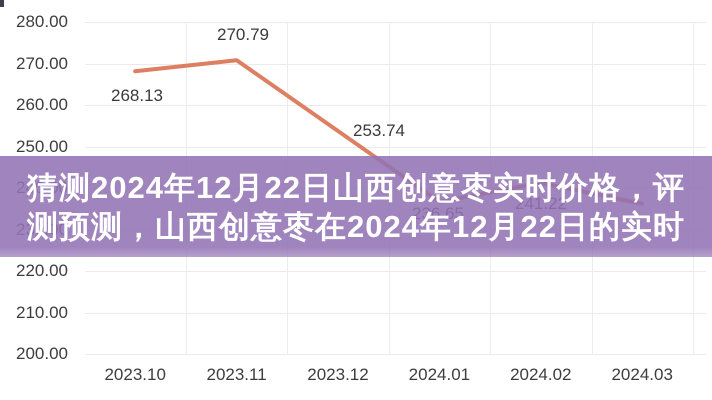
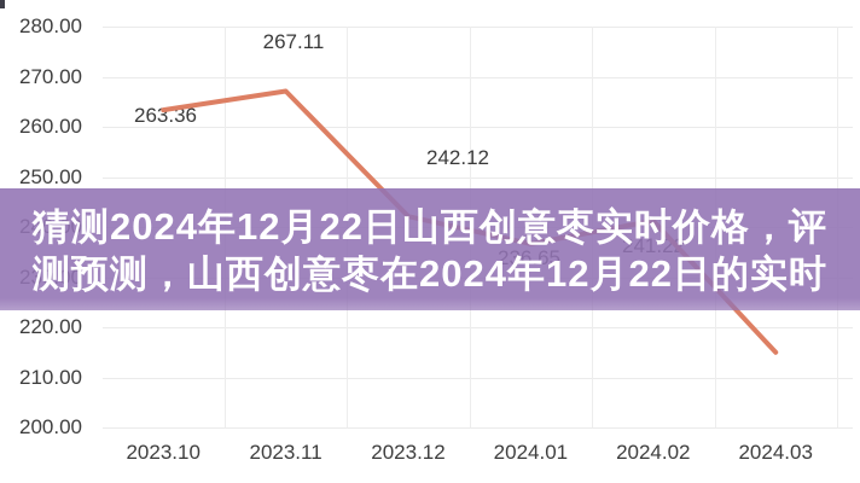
2023.10: 268.13 -> 263.36
2023.11: 270.79 -> 267.11
2023.12: 253.74 -> 242.12
2024.03: 236 -> 215
